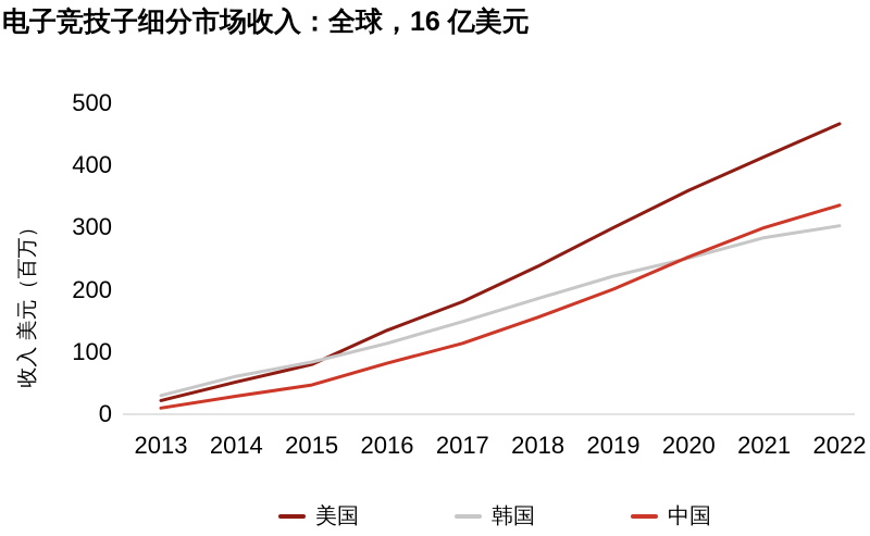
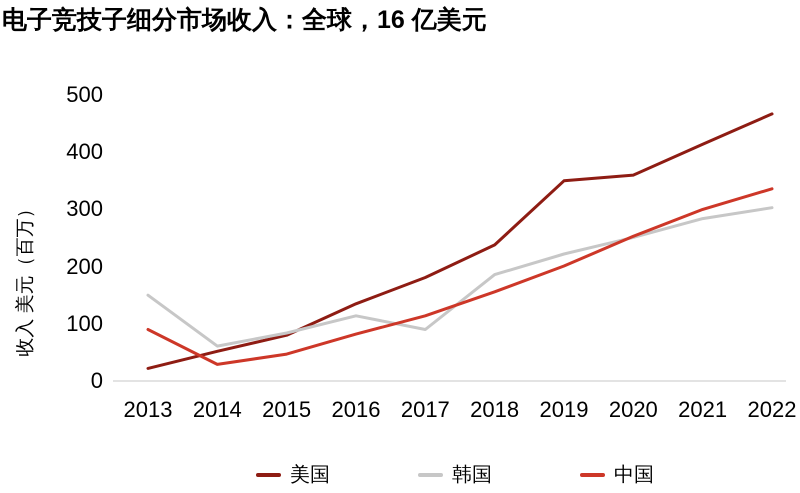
韩国/2013: 30 -> 150
中国/2013: 10 -> 90
韩国/2017: 150 -> 90
美国/2019: 300 -> 350
